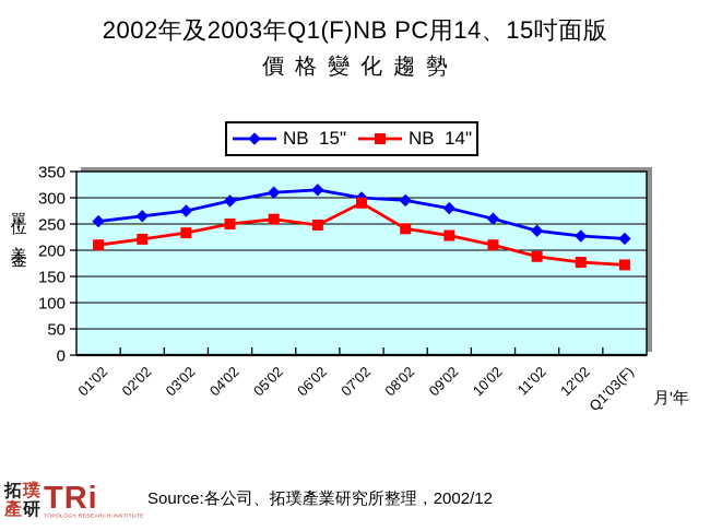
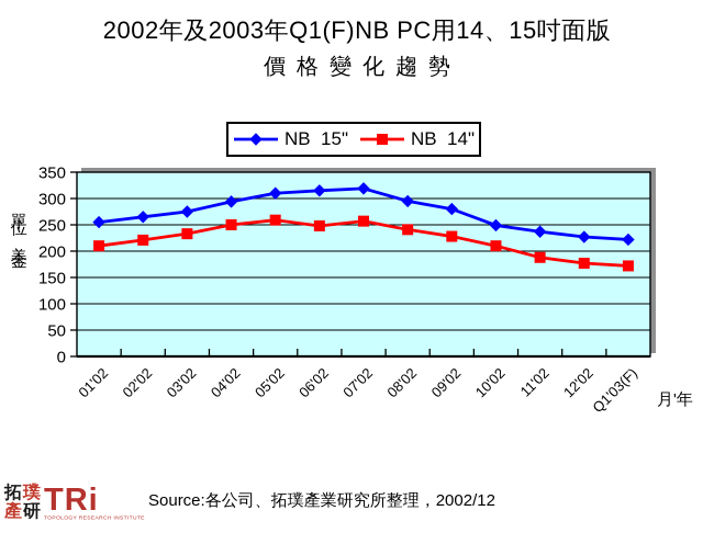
NB 15"/07'02: 300 -> 320
NB 14"/07'02: 290 -> 260
NB 15"/10'02: 260 -> 250
